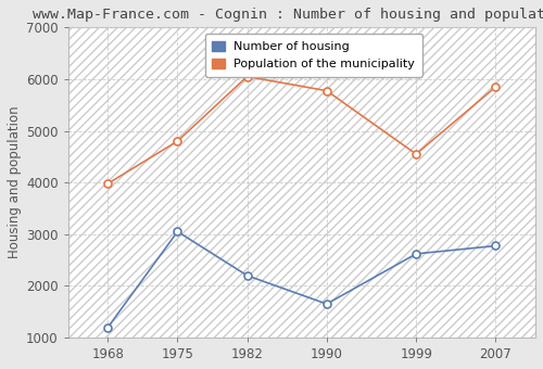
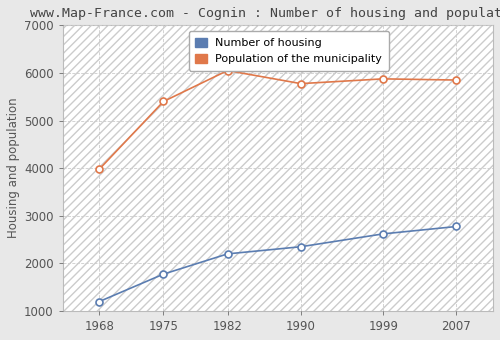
Number of housing/1975: 3050 -> 1780
Population of the municipality/1975: 4800 -> 5400
Number of housing/1990: 1650 -> 2350
Population of the municipality/1999: 4550 -> 5880
